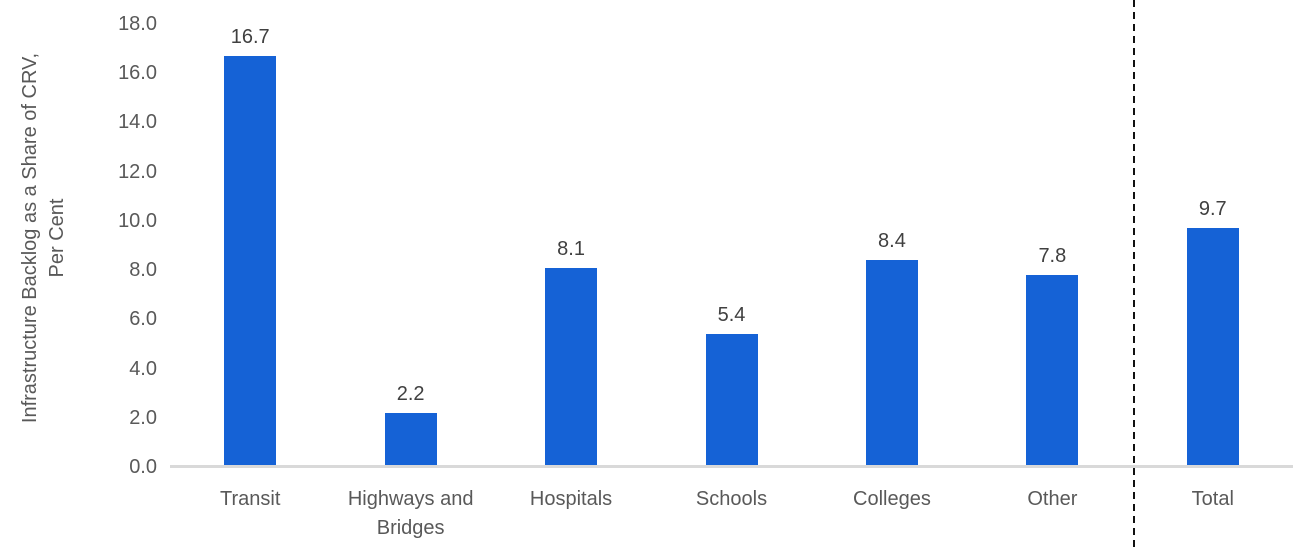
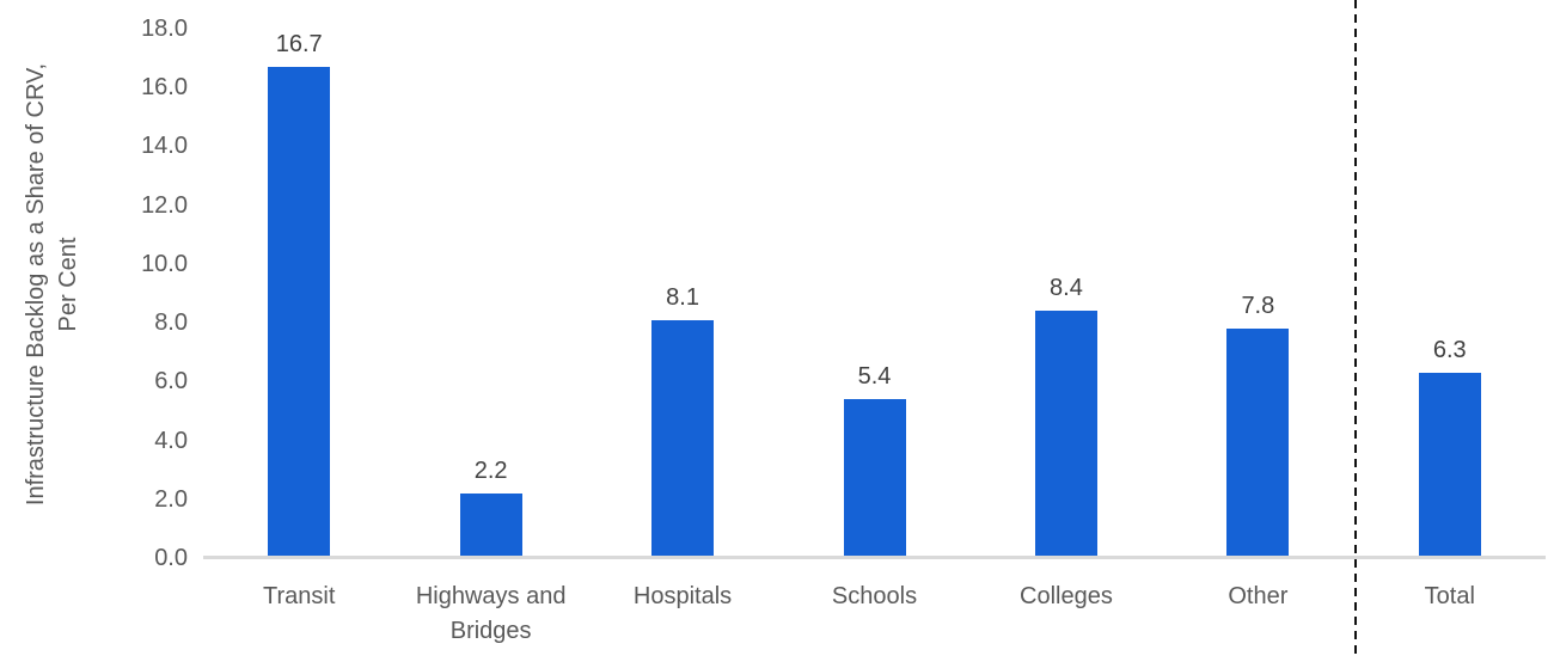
Total: 9.7 -> 6.3
